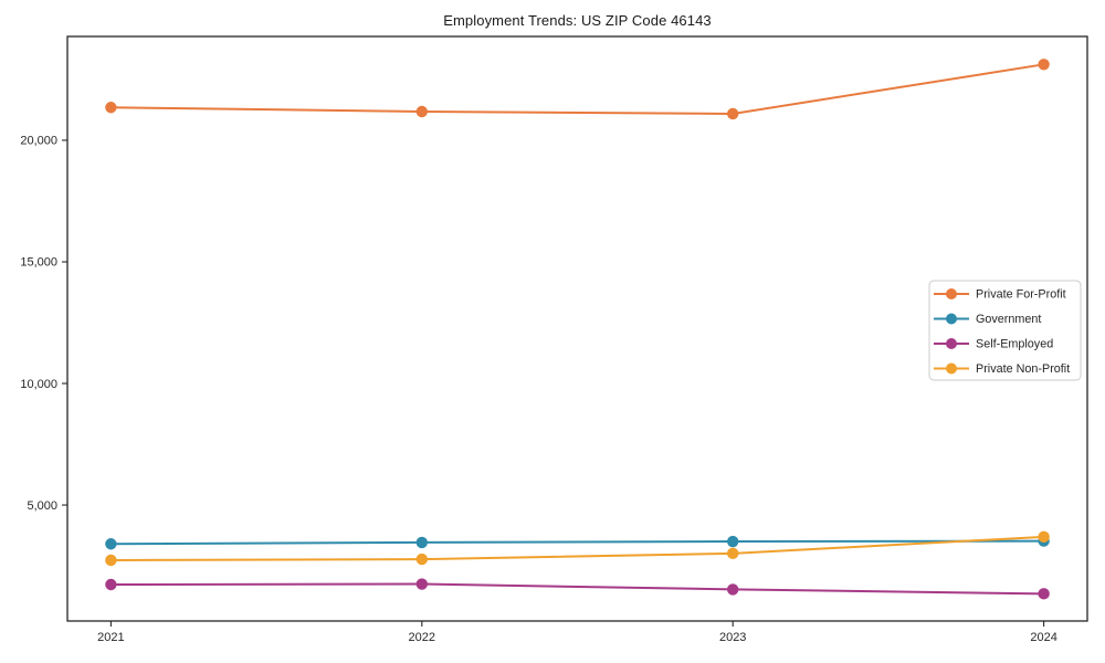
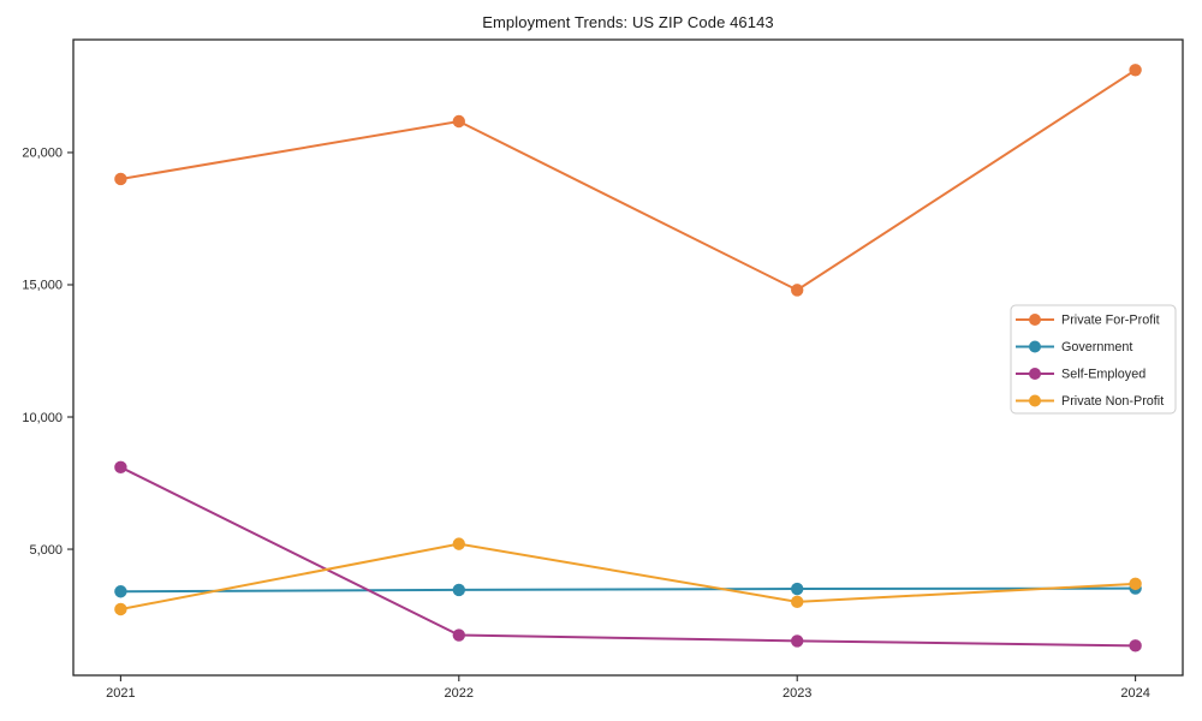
Private For-Profit/2021: 21400 -> 19000
Self-Employed/2021: 1700 -> 8100
Private Non-Profit/2022: 2800 -> 5200
Private For-Profit/2023: 21100 -> 14800
